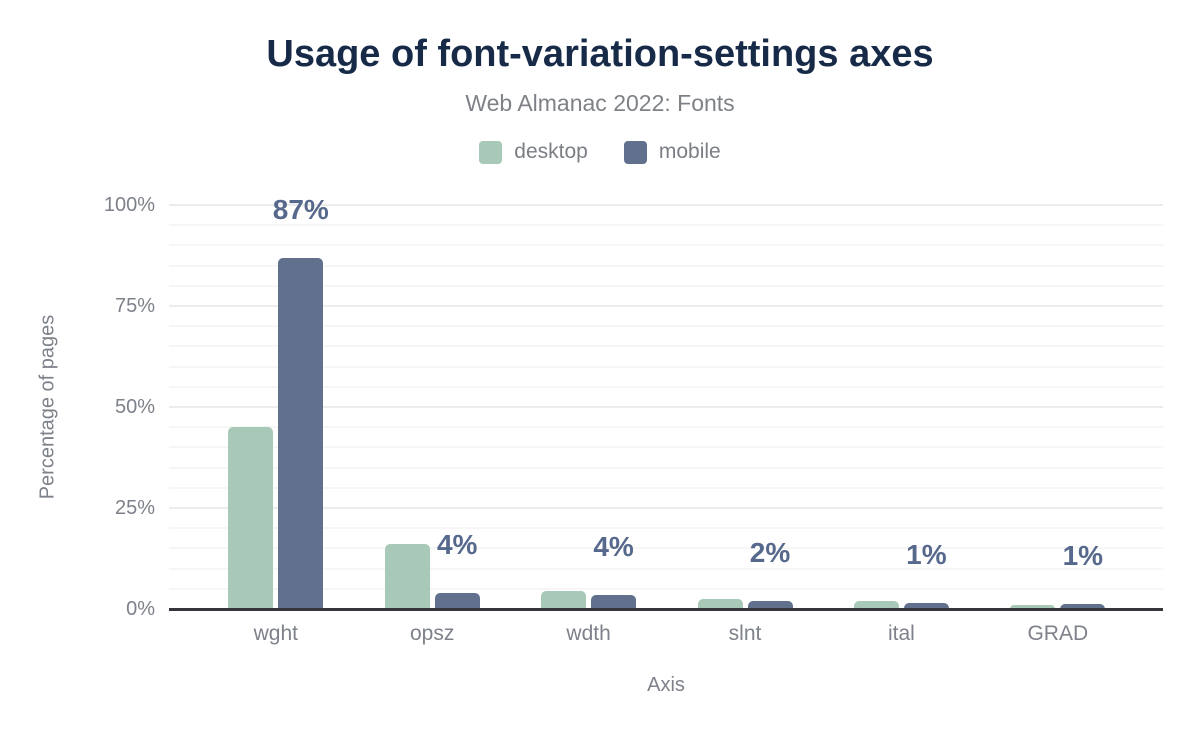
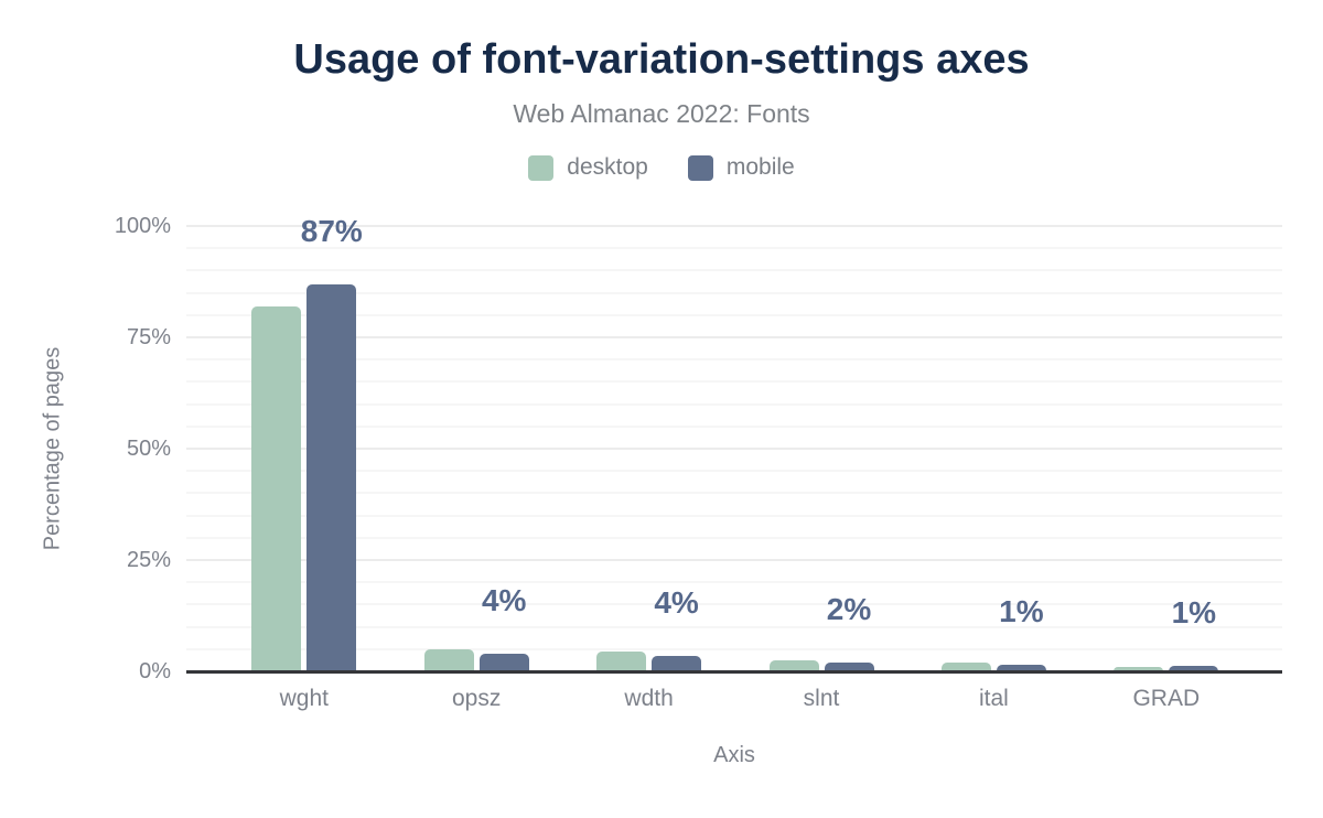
desktop/wght: 45% -> 82%
desktop/opsz: 16% -> 5%
